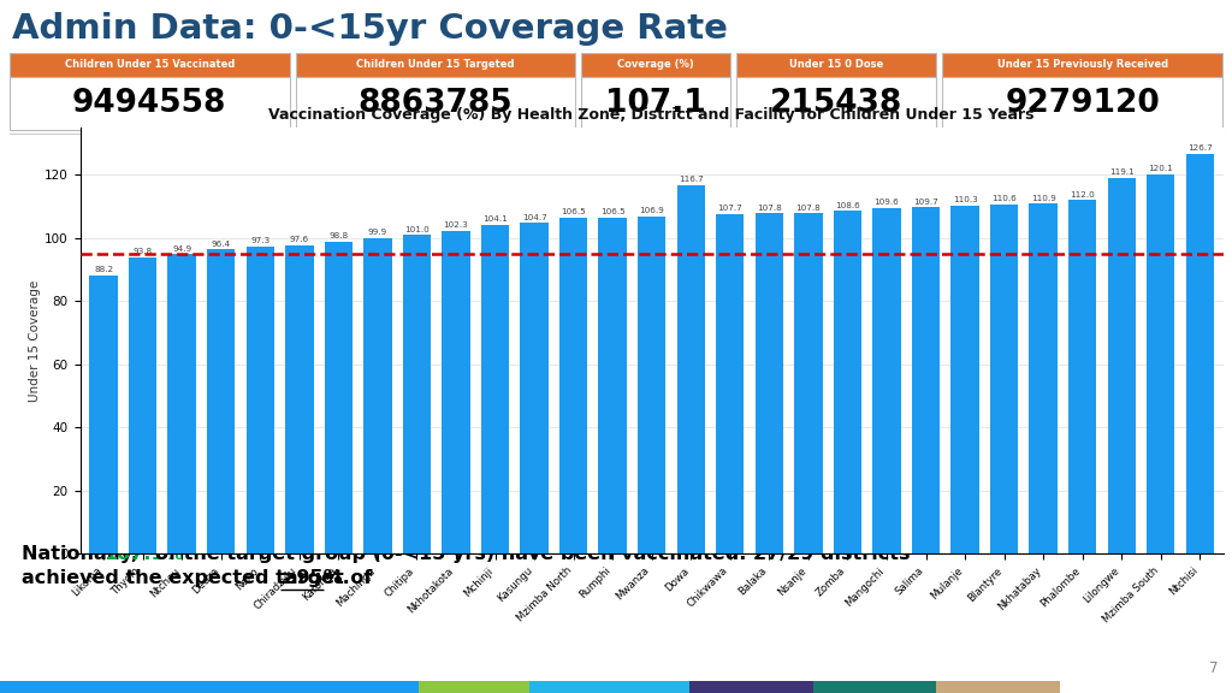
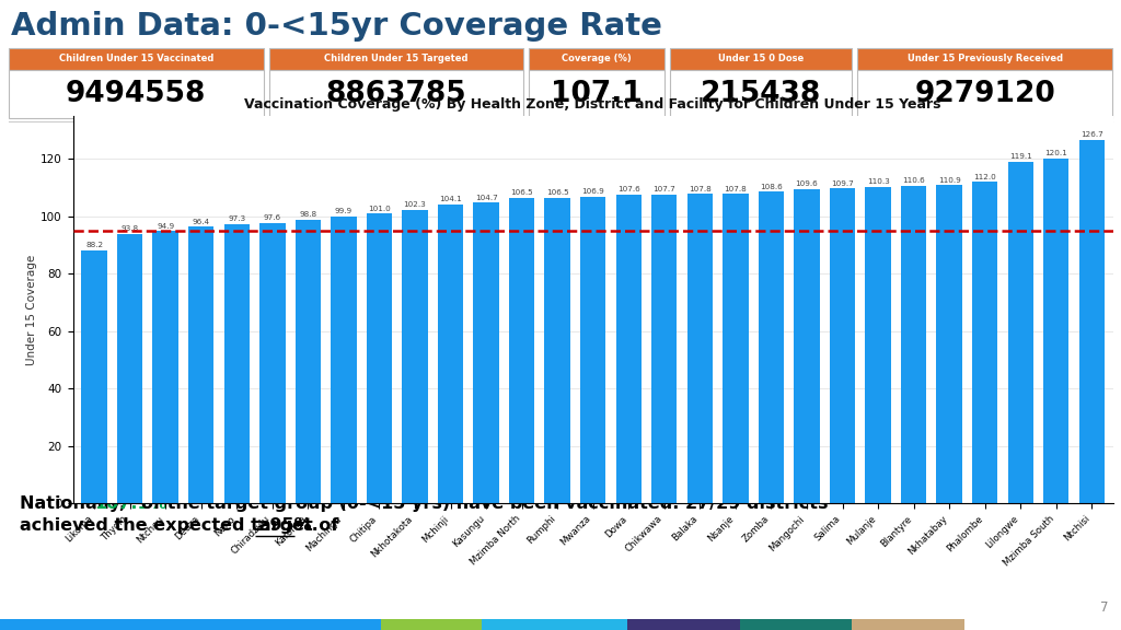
Dowa: 116.7 -> 107.6
